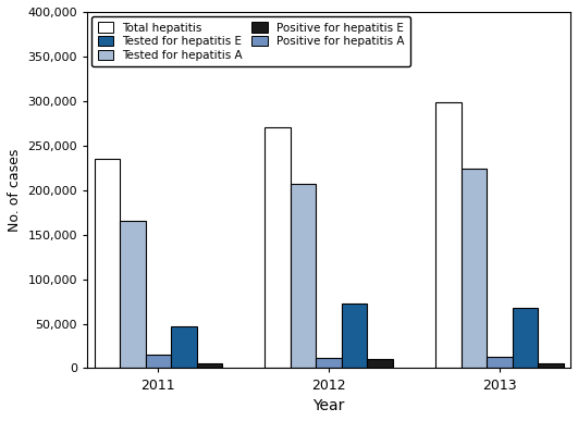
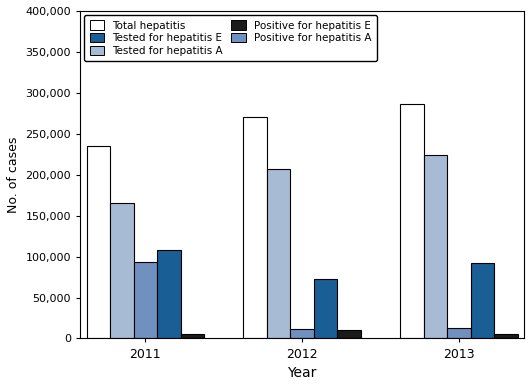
Positive for hepatitis A/2011: 15,000 -> 94,000
Tested for hepatitis E/2011: 47,000 -> 108,000
Total hepatitis/2013: 298,000 -> 286,000
Tested for hepatitis E/2013: 68,000 -> 92,000
